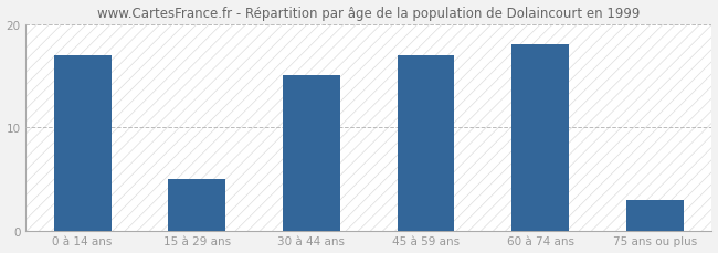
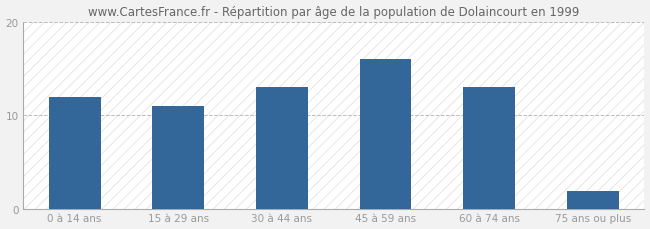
0 à 14 ans: 17 -> 12
15 à 29 ans: 5 -> 11
30 à 44 ans: 15 -> 13
45 à 59 ans: 17 -> 16
60 à 74 ans: 18 -> 13
75 ans ou plus: 3 -> 2
